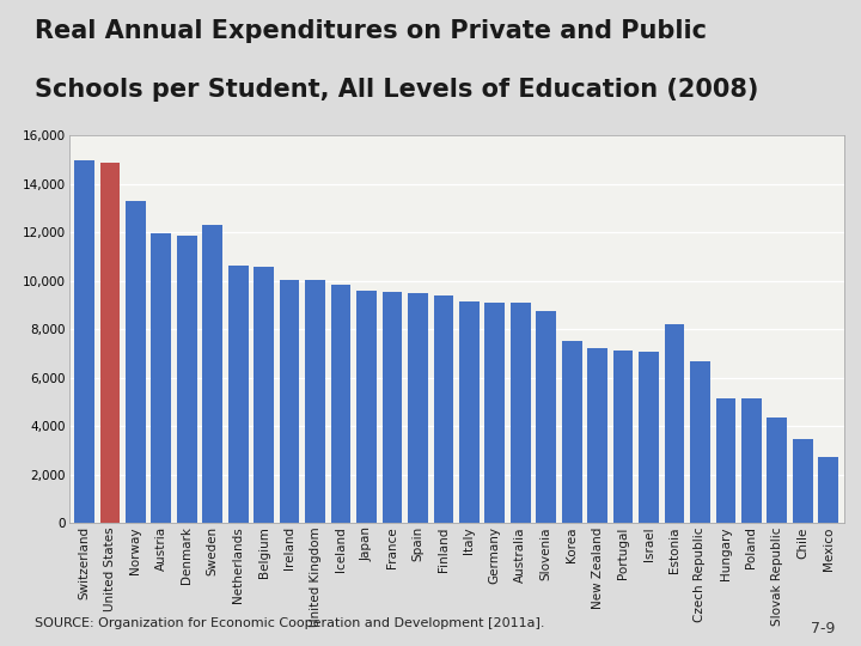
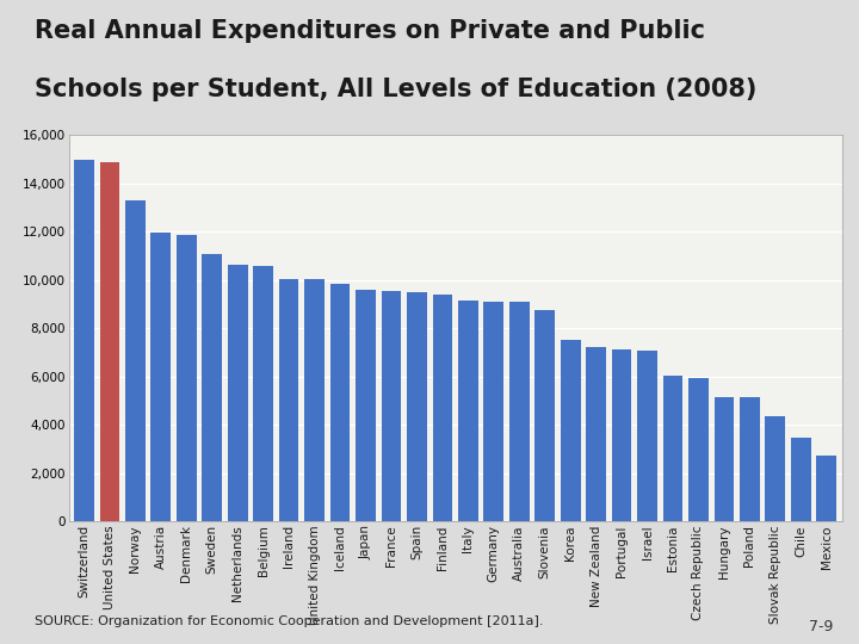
Sweden: 12,300 -> 11,100
Estonia: 8,200 -> 6,050
Czech Republic: 6,700 -> 5,950
